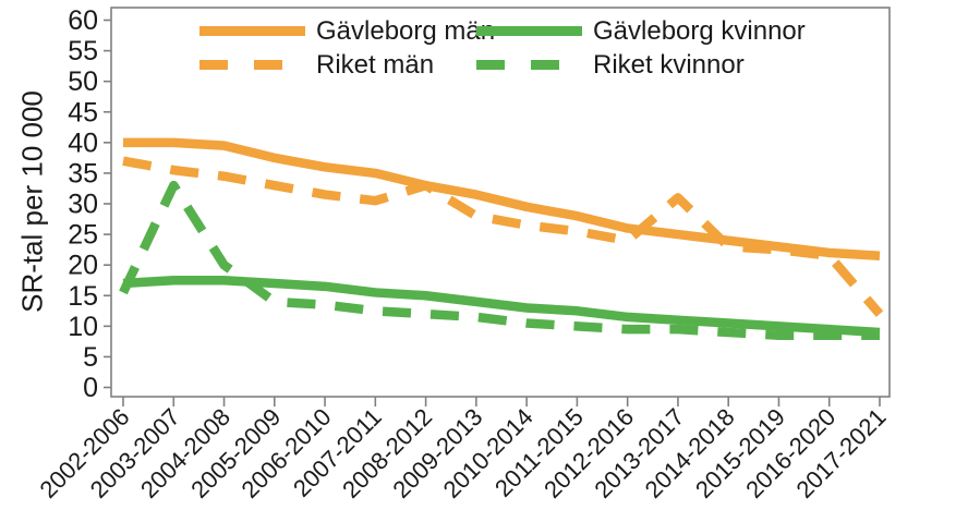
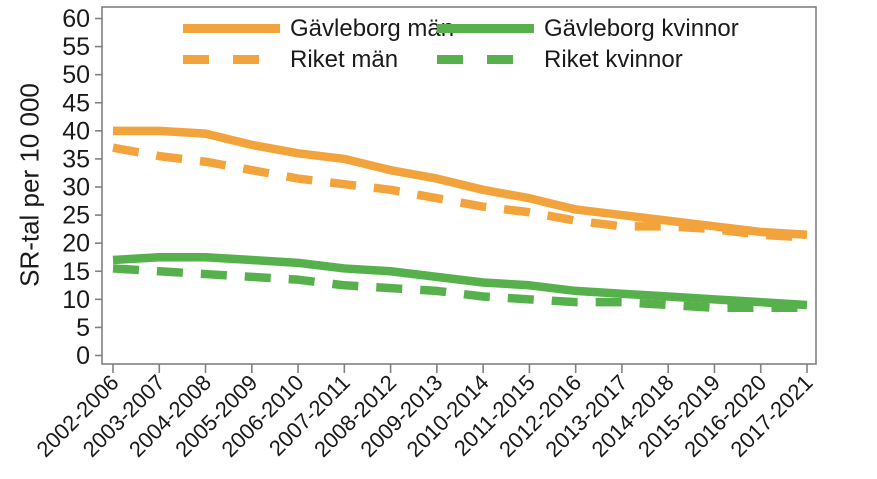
Riket kvinnor/2003-2007: 33 -> 15
Riket kvinnor/2004-2008: 20 -> 14
Riket män/2008-2012: 33 -> 30
Riket män/2013-2017: 31 -> 23
Riket män/2017-2021: 12 -> 21
